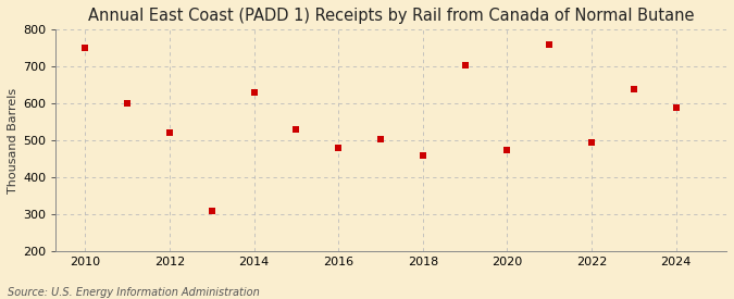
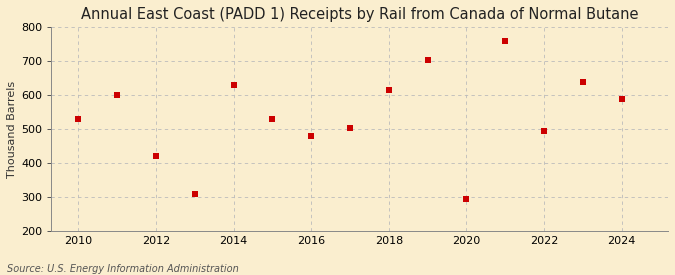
2010: 750 -> 530
2012: 520 -> 420
2018: 460 -> 615
2020: 475 -> 295
